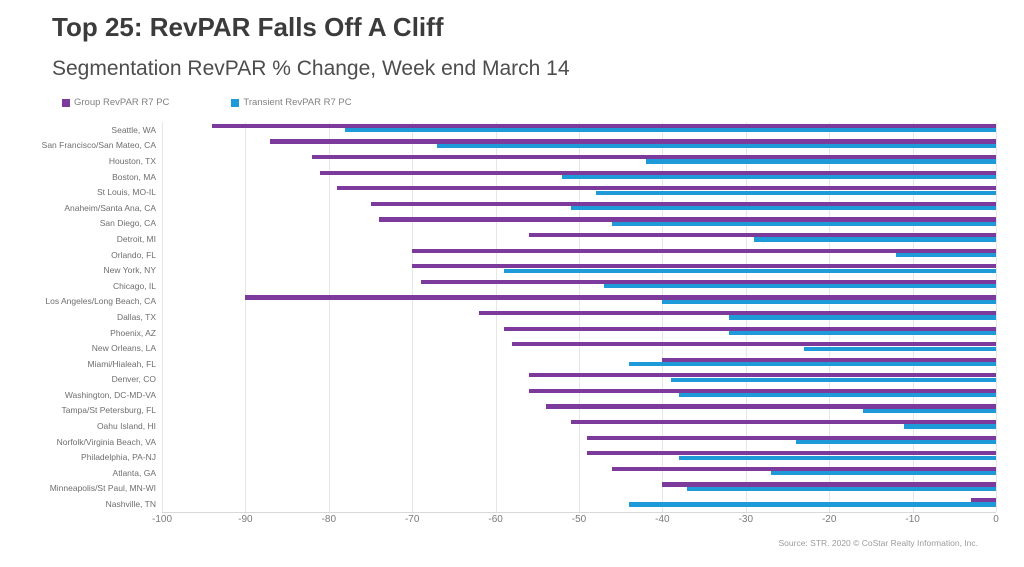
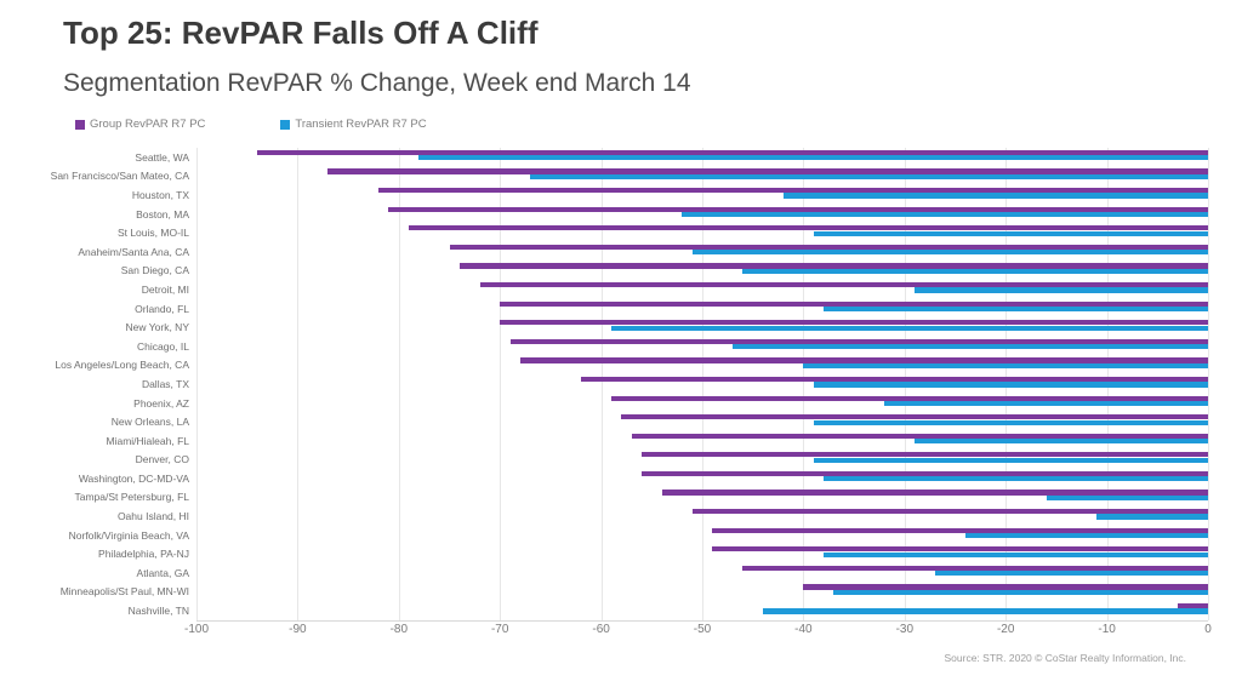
Transient RevPAR R7 PC/St Louis, MO-IL: -48 -> -39
Group RevPAR R7 PC/Detroit, MI: -56 -> -72
Transient RevPAR R7 PC/Orlando, FL: -12 -> -38
Group RevPAR R7 PC/Los Angeles/Long Beach, CA: -90 -> -68
Transient RevPAR R7 PC/Dallas, TX: -32 -> -39
Transient RevPAR R7 PC/New Orleans, LA: -23 -> -39
Group RevPAR R7 PC/Miami/Hialeah, FL: -40 -> -57
Transient RevPAR R7 PC/Miami/Hialeah, FL: -44 -> -29
